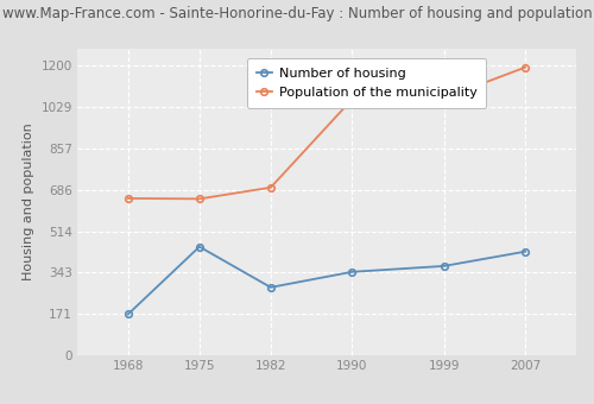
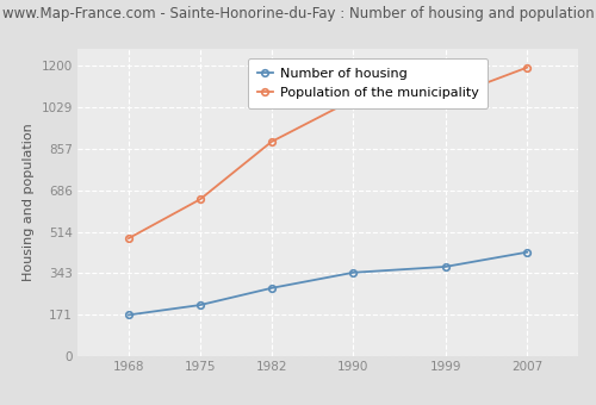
Population of the municipality/1968: 650 -> 487
Number of housing/1975: 450 -> 212
Population of the municipality/1982: 695 -> 886
